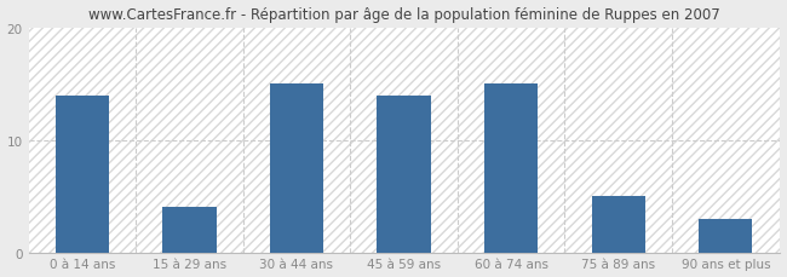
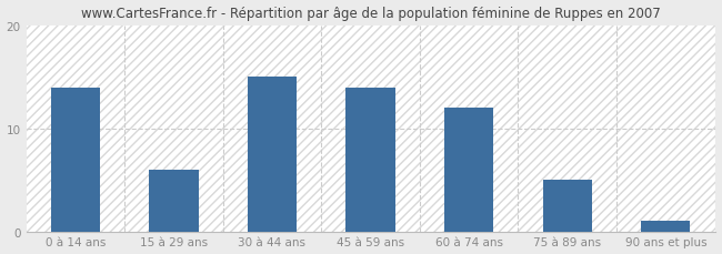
15 à 29 ans: 4 -> 6
60 à 74 ans: 15 -> 12
90 ans et plus: 3 -> 1
